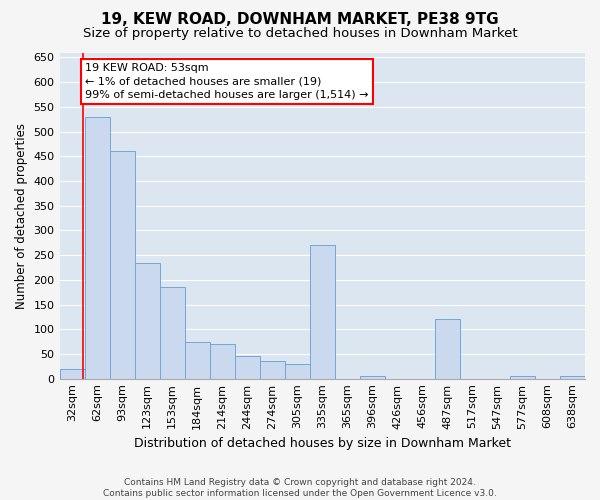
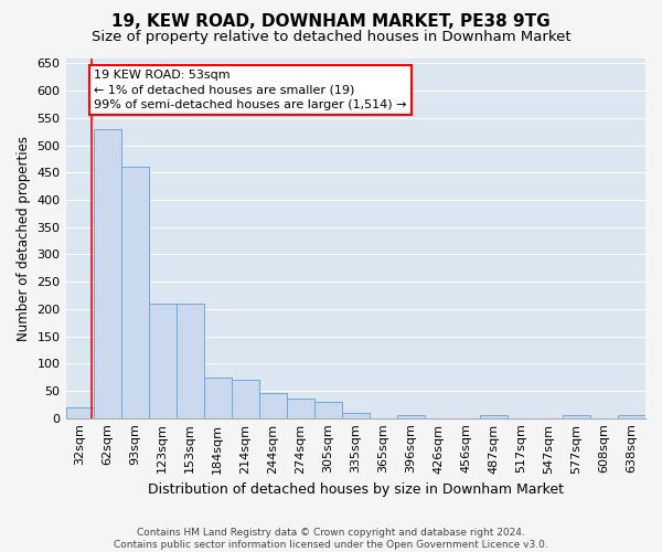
123sqm: 235 -> 210
153sqm: 185 -> 210
335sqm: 270 -> 10
487sqm: 120 -> 5
